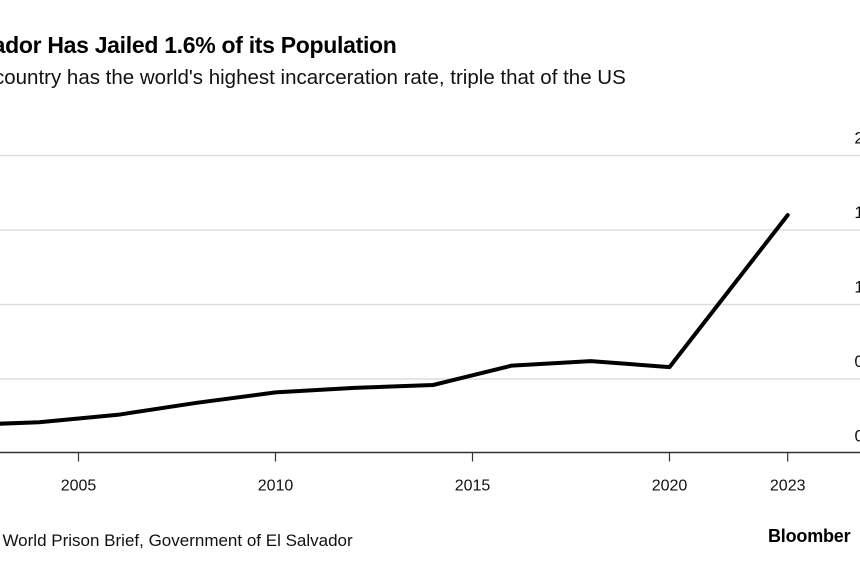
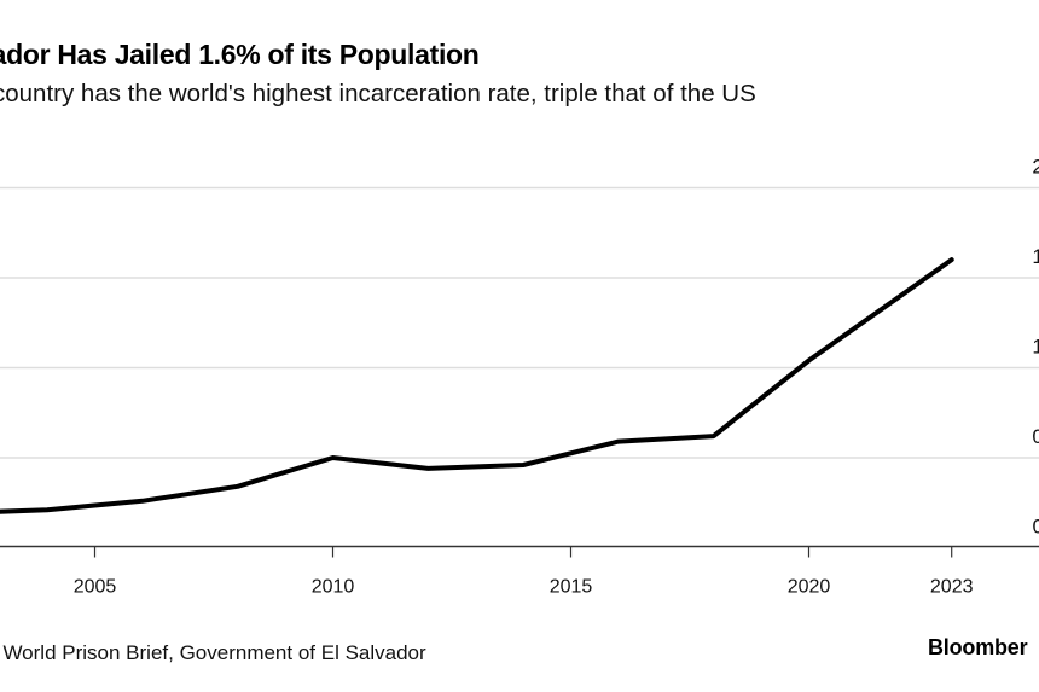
2010: 0.41 -> 0.50
2020: 0.58 -> 1.04
